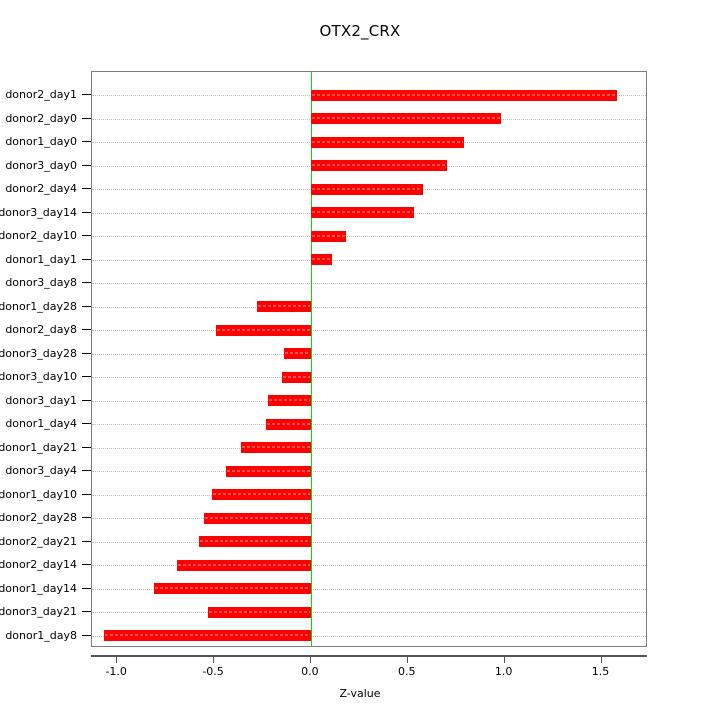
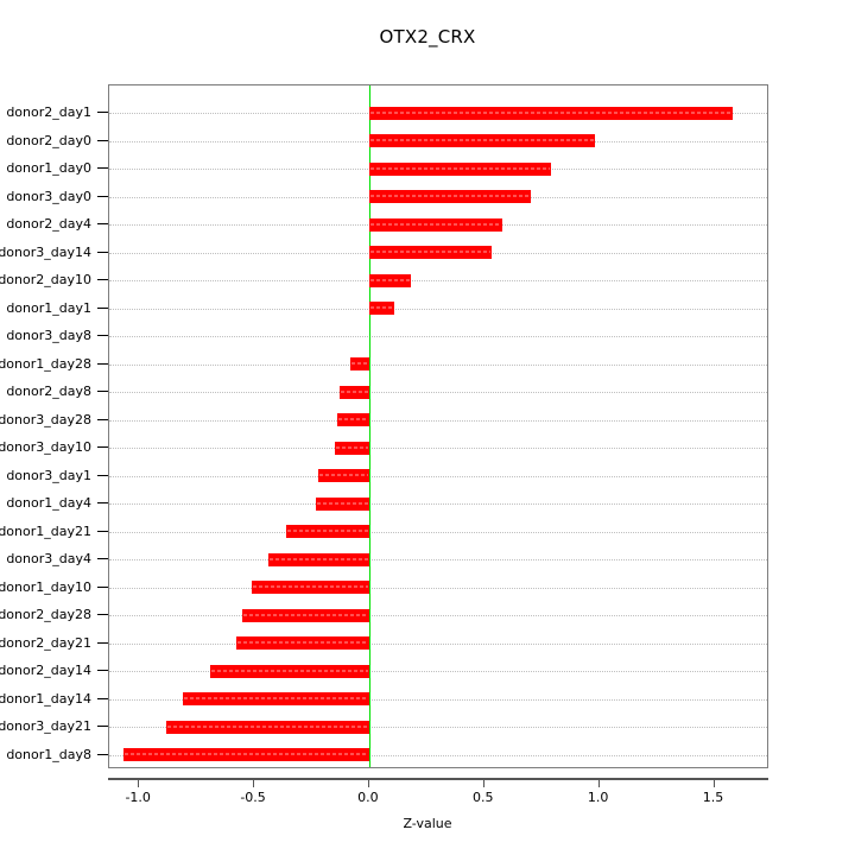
donor1_day28: -0.28 -> -0.08
donor2_day8: -0.49 -> -0.13
donor3_day21: -0.53 -> -0.88
